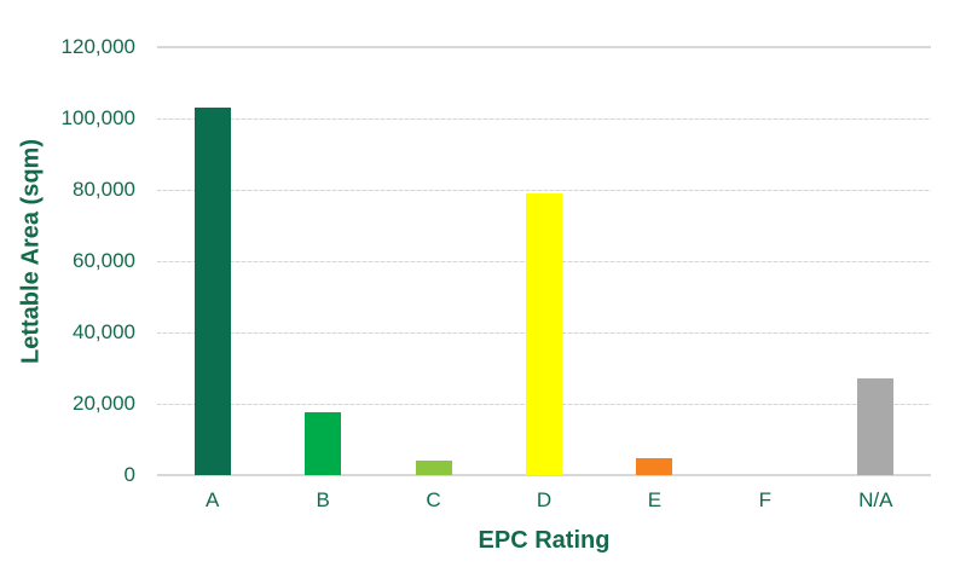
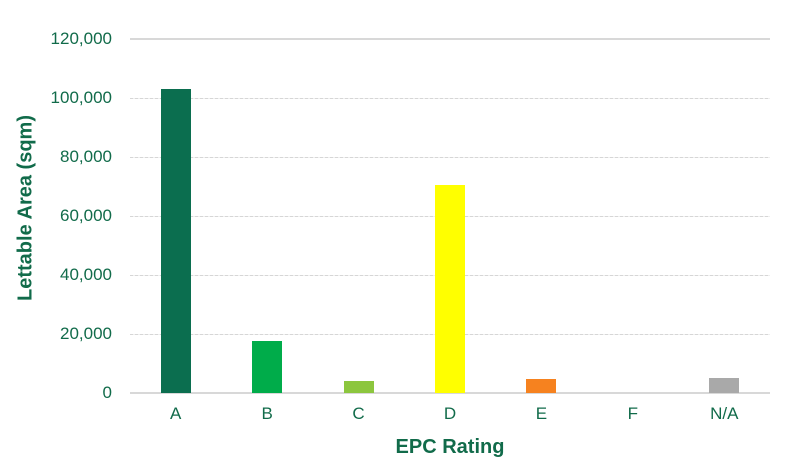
D: 79000 -> 70000
N/A: 27000 -> 5000
